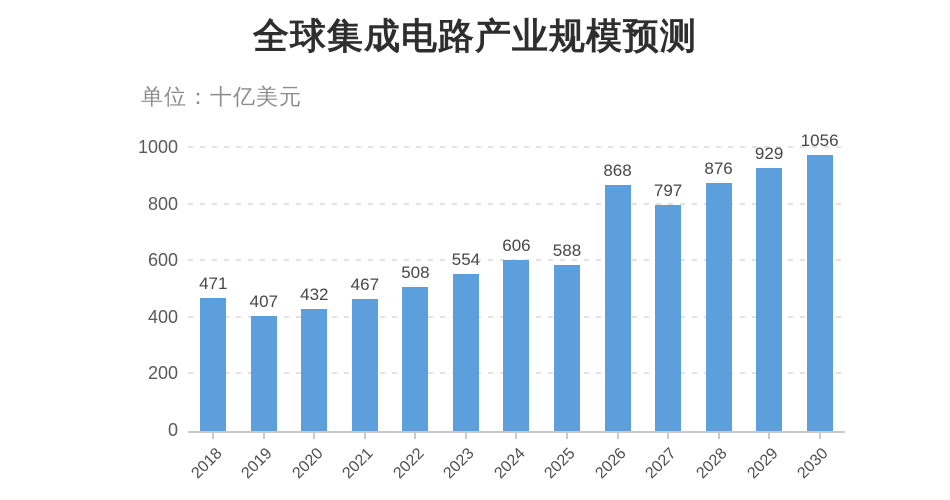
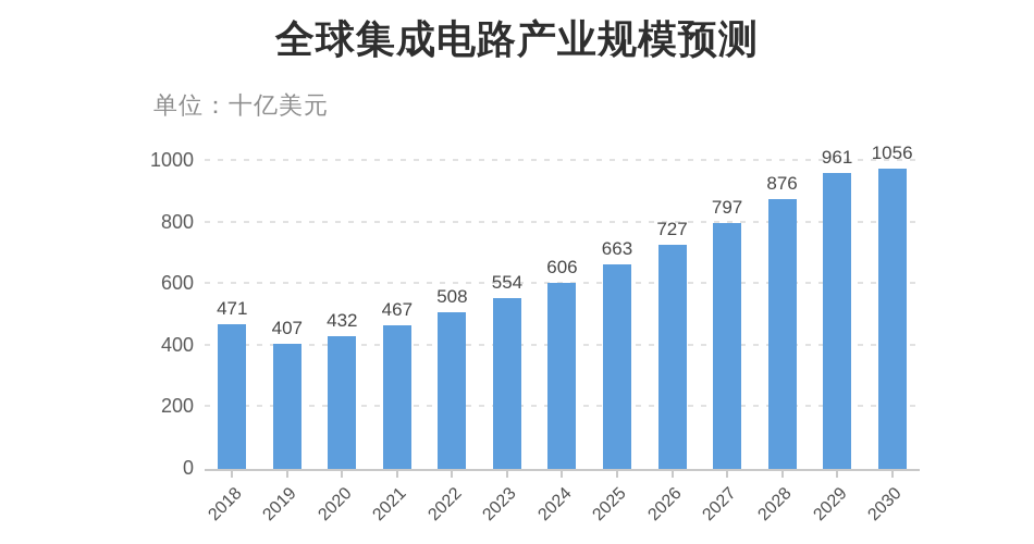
2025: 588 -> 663
2026: 868 -> 727
2029: 929 -> 961
